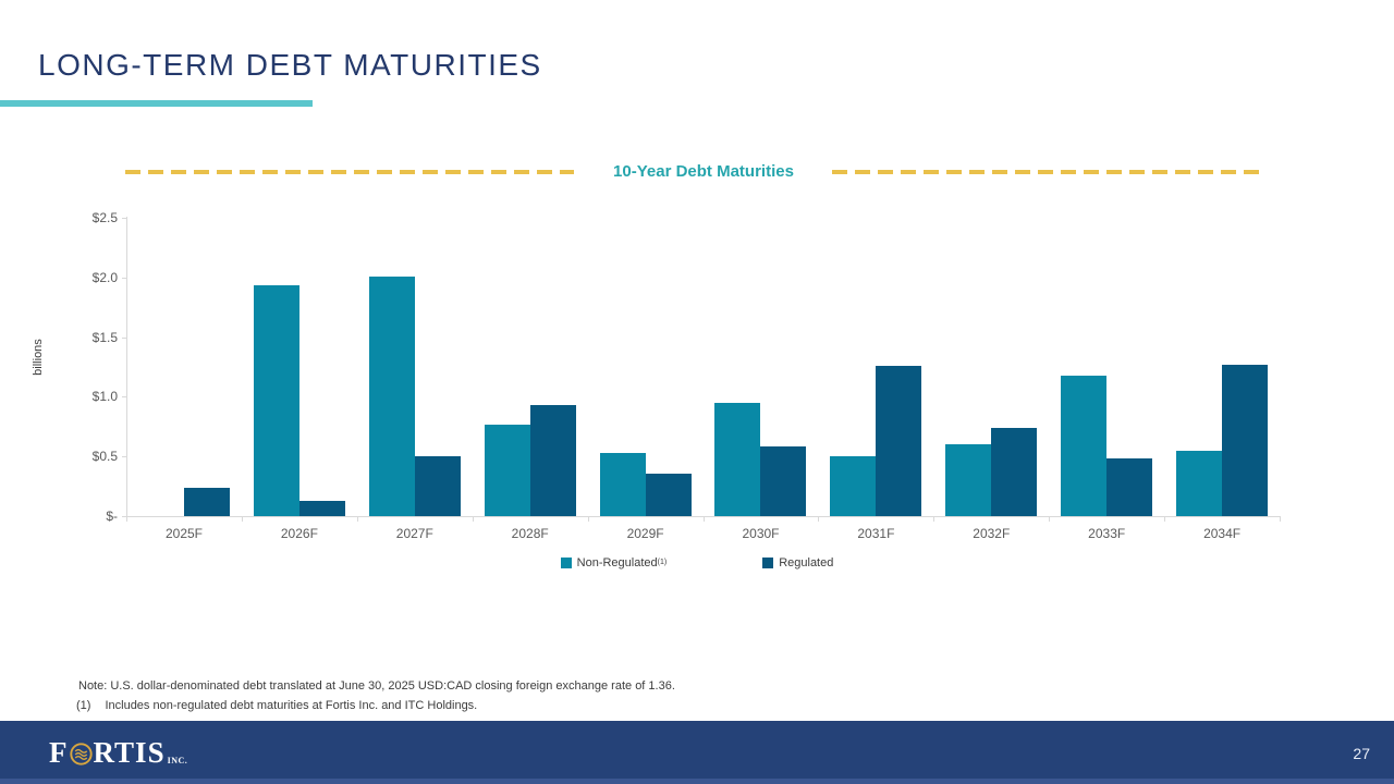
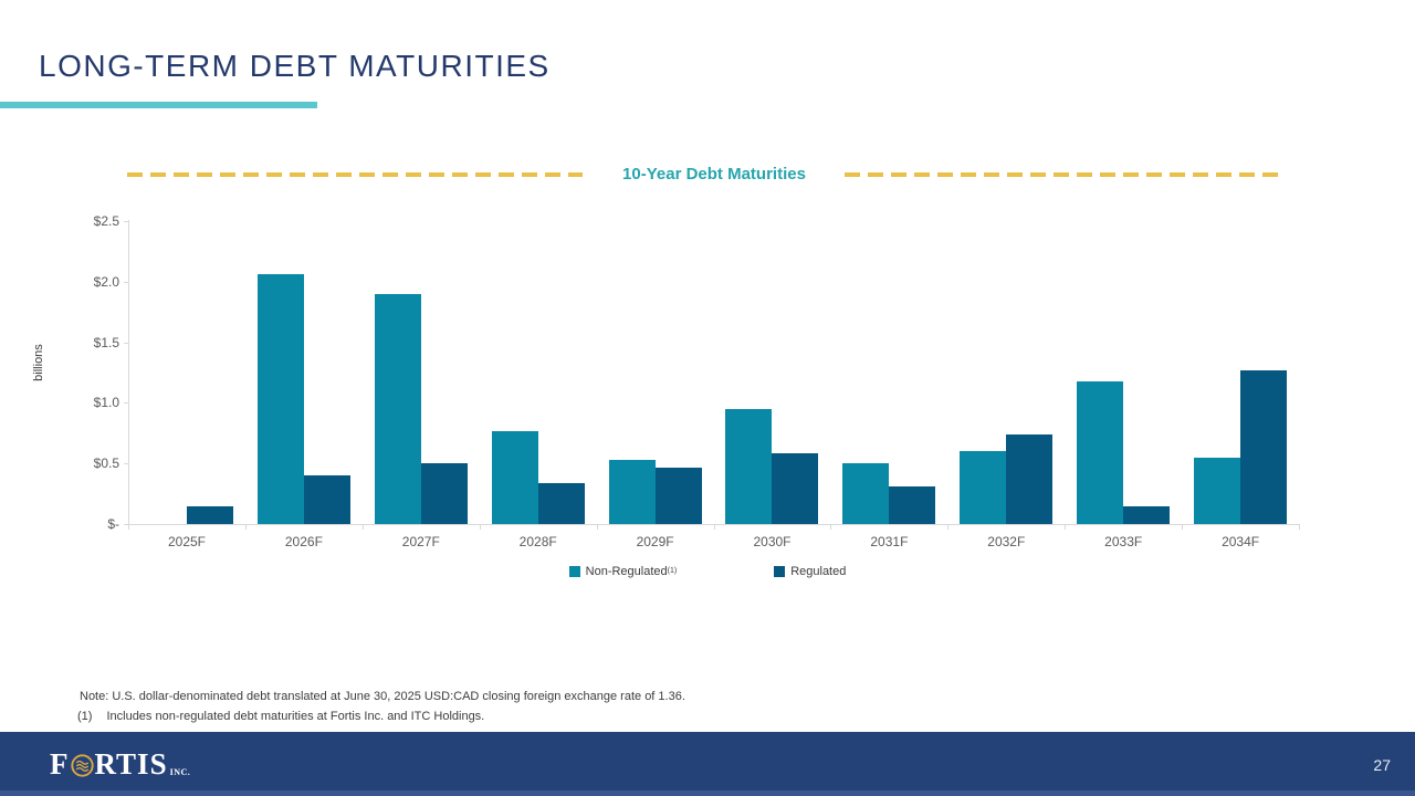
Regulated/2025F: $0.24 -> $0.15
Non-Regulated/2026F: $1.93 -> $2.06
Regulated/2026F: $0.13 -> $0.40
Non-Regulated/2027F: $2.01 -> $1.90
Regulated/2028F: $0.93 -> $0.34
Regulated/2029F: $0.36 -> $0.47
Regulated/2031F: $1.26 -> $0.31
Regulated/2033F: $0.48 -> $0.15
